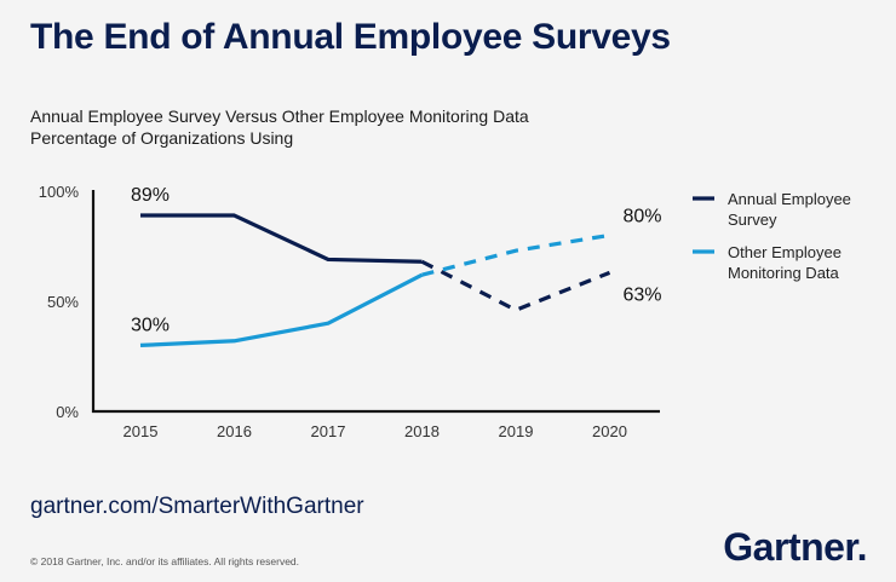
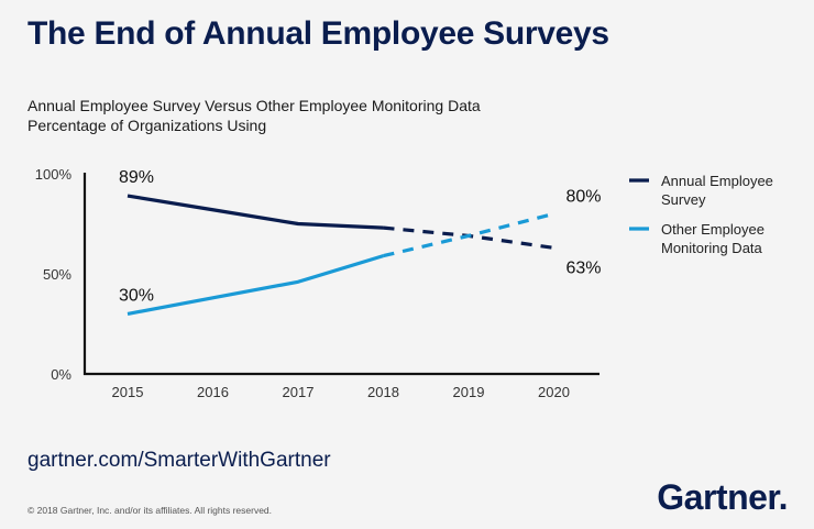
Annual Employee Survey/2016: 89% -> 82%
Other Employee Monitoring Data/2016: 32% -> 38%
Annual Employee Survey/2017: 69% -> 75%
Other Employee Monitoring Data/2017: 40% -> 46%
Annual Employee Survey/2018: 68% -> 73%
Other Employee Monitoring Data/2018: 62% -> 59%
Annual Employee Survey/2019: 46% -> 69%
Other Employee Monitoring Data/2019: 73% -> 69%
